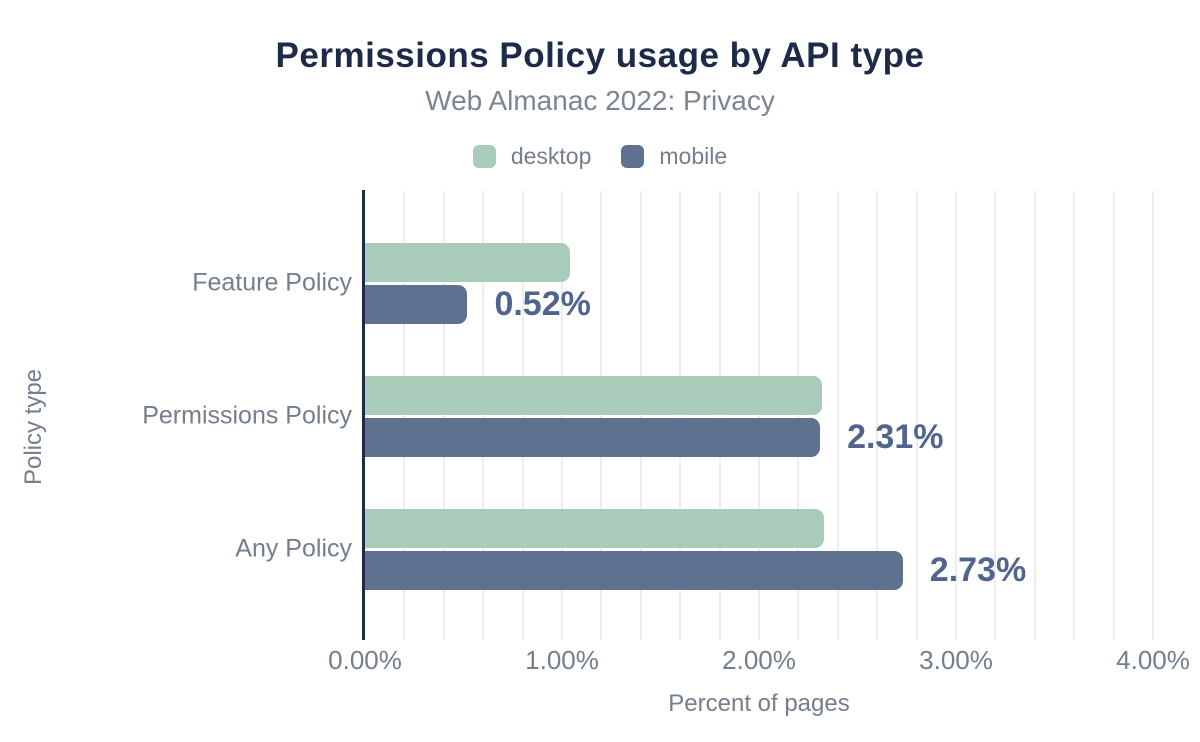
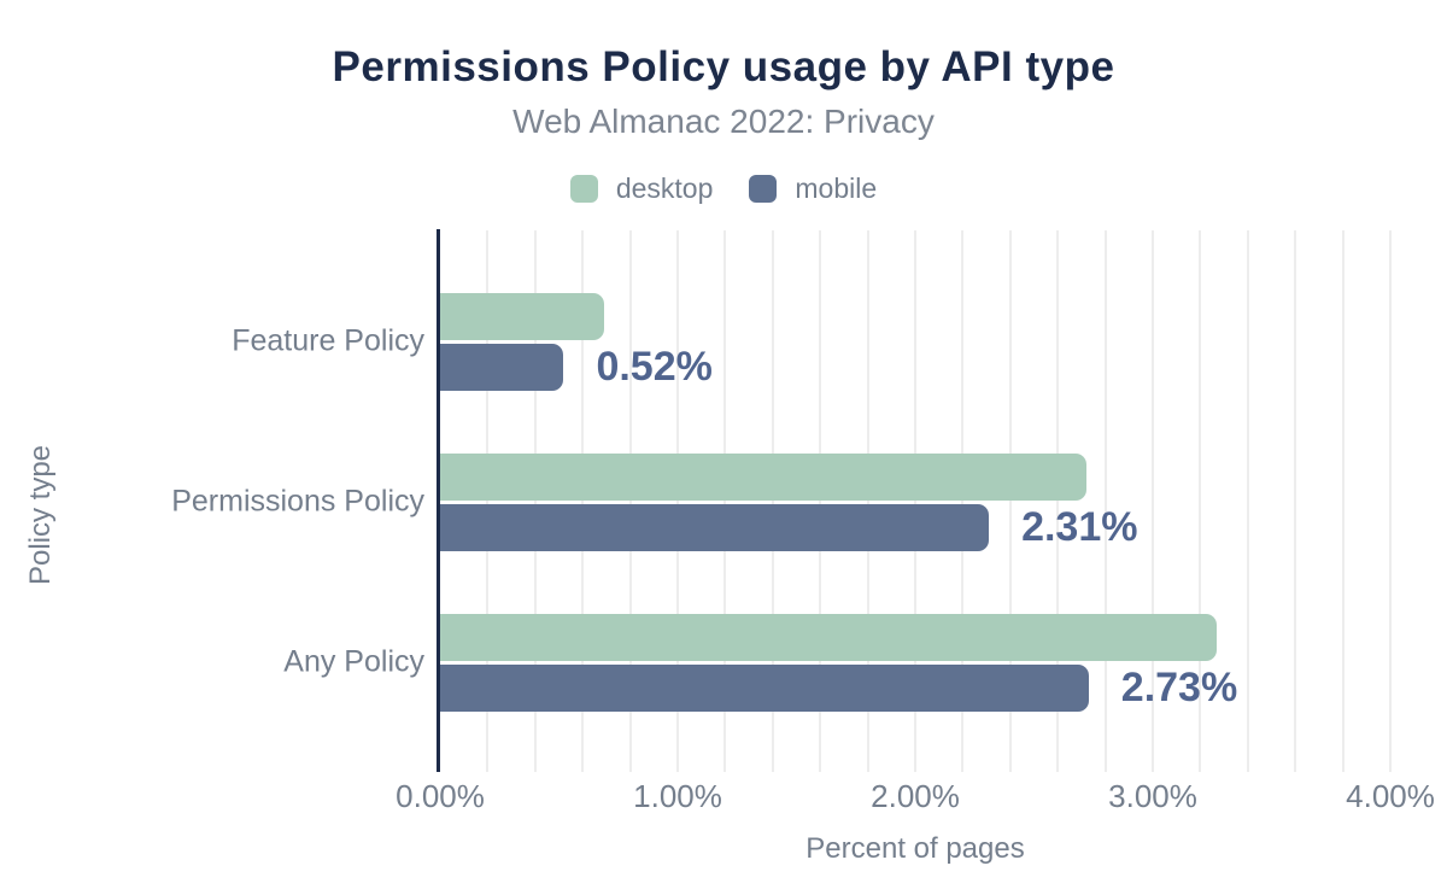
desktop/Feature Policy: 1.04% -> 0.69%
desktop/Permissions Policy: 2.32% -> 2.72%
desktop/Any Policy: 2.33% -> 3.27%
